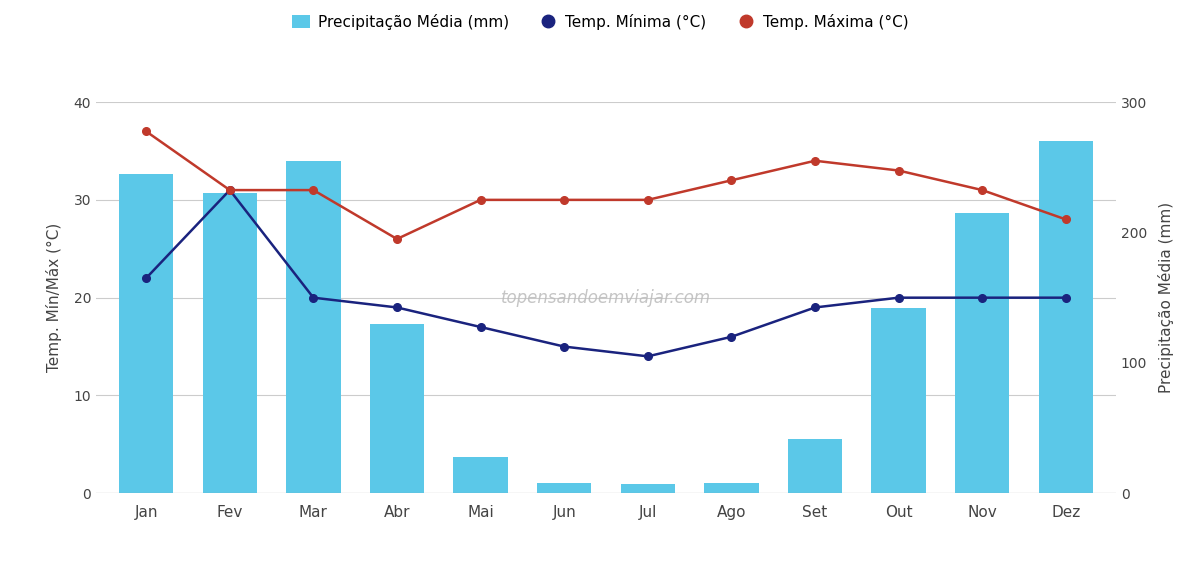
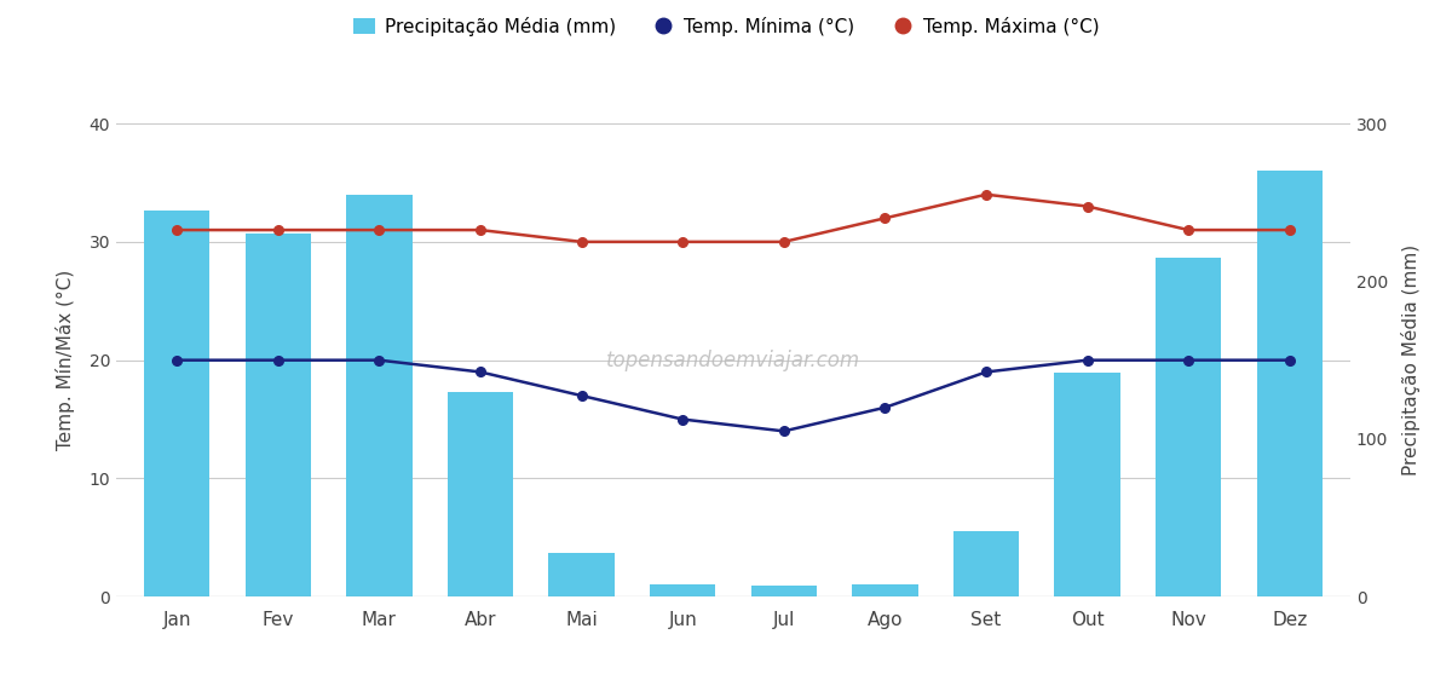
Temp. Mínima (°C)/Jan: 22 -> 20
Temp. Máxima (°C)/Jan: 37 -> 31
Temp. Mínima (°C)/Fev: 31 -> 20
Temp. Máxima (°C)/Abr: 26 -> 31
Temp. Máxima (°C)/Dez: 28 -> 31
